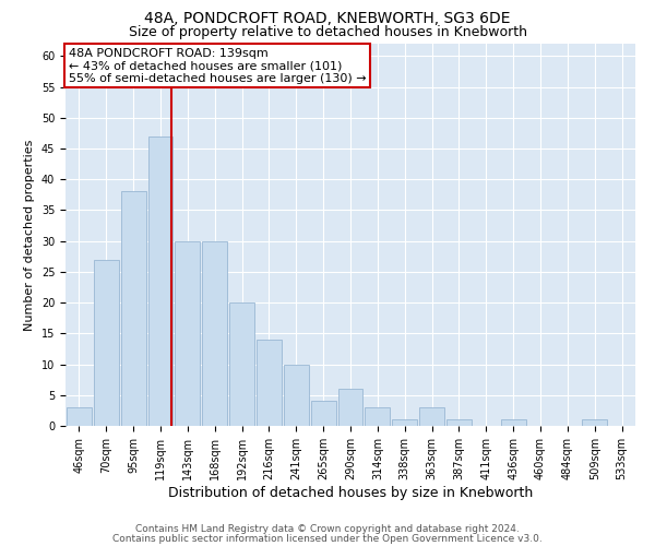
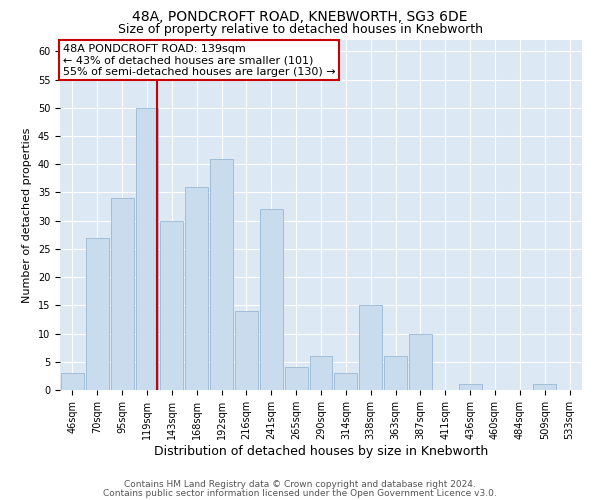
95sqm: 38 -> 34
119sqm: 47 -> 50
168sqm: 30 -> 36
192sqm: 20 -> 41
241sqm: 10 -> 32
338sqm: 1 -> 15
363sqm: 3 -> 6
387sqm: 1 -> 10
